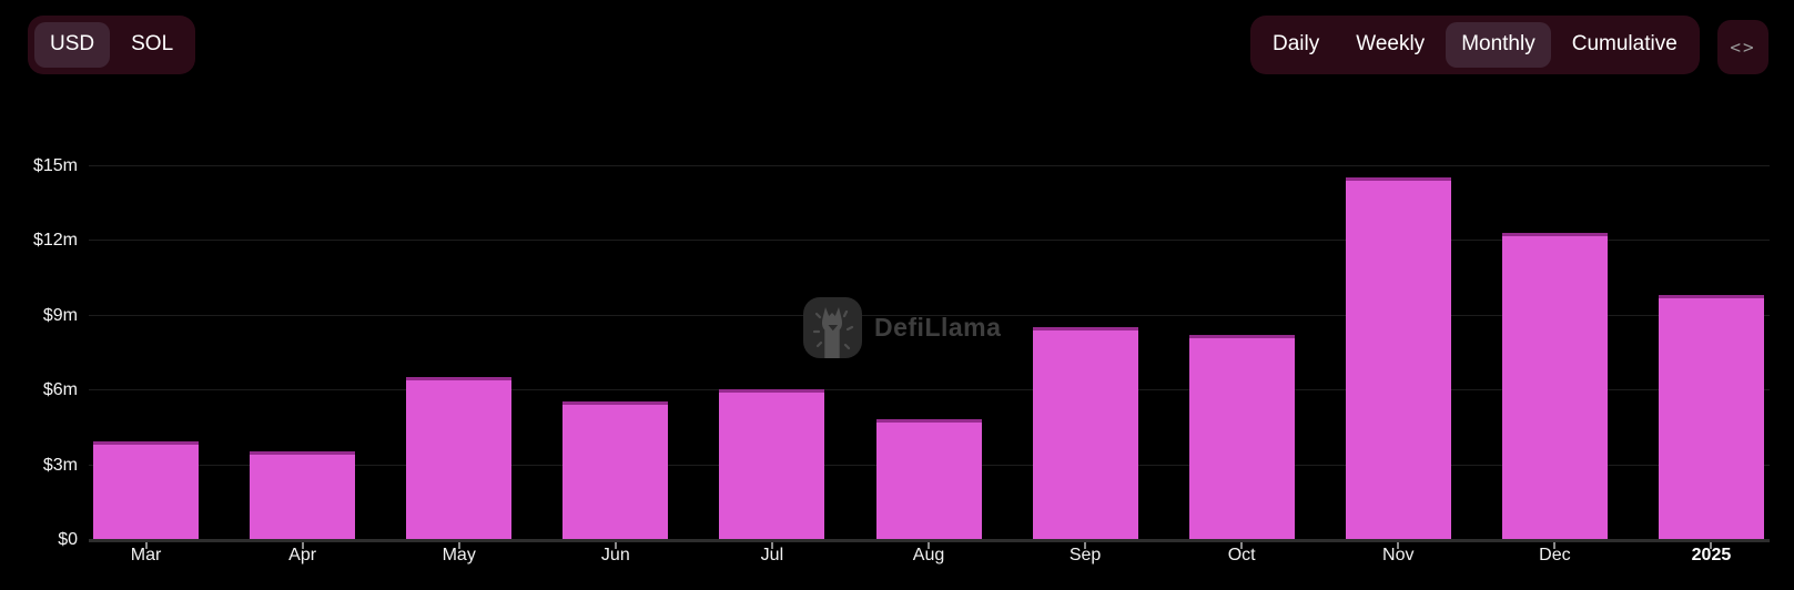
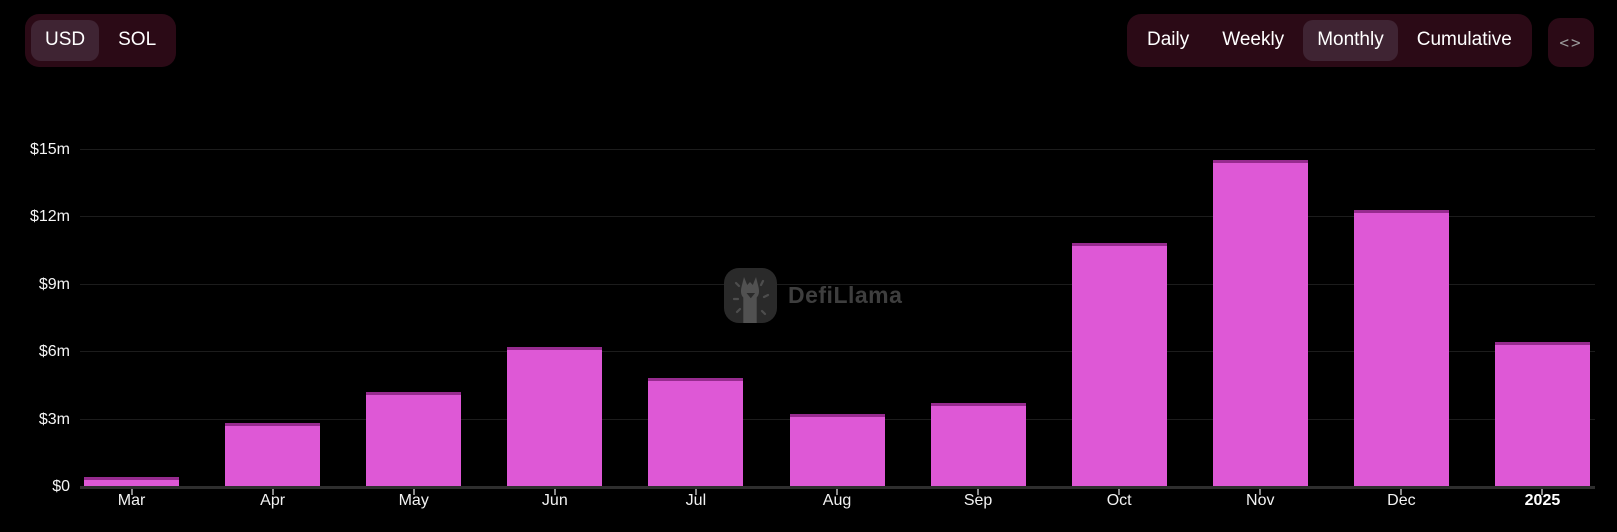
Mar: $3.9m -> $0.4m
Apr: $3.5m -> $2.8m
May: $6.5m -> $4.2m
Jun: $5.5m -> $6.2m
Jul: $6.0m -> $4.8m
Aug: $4.8m -> $3.2m
Sep: $8.5m -> $3.7m
Oct: $8.2m -> $10.8m
2025: $9.8m -> $6.4m
